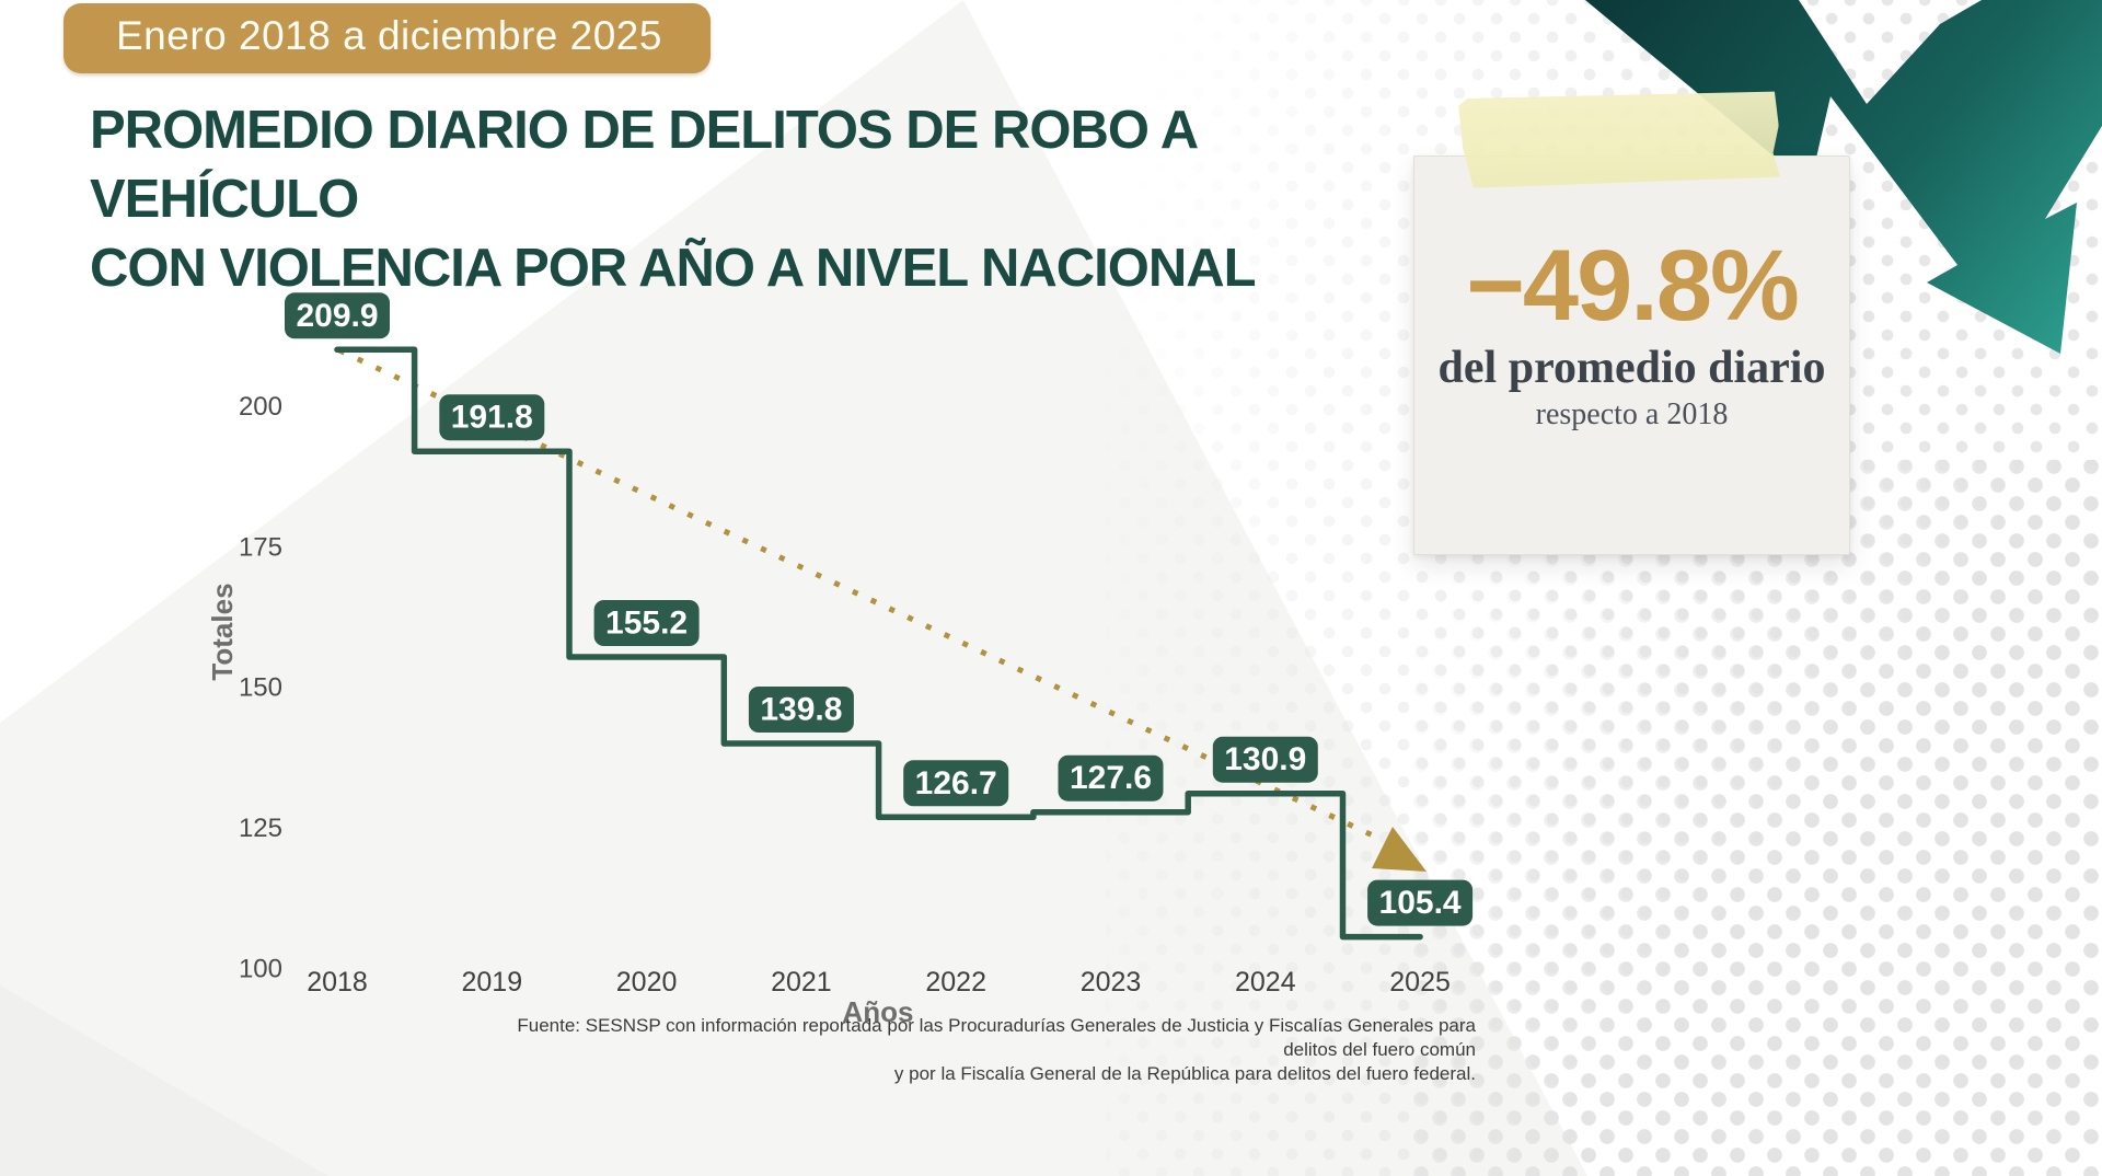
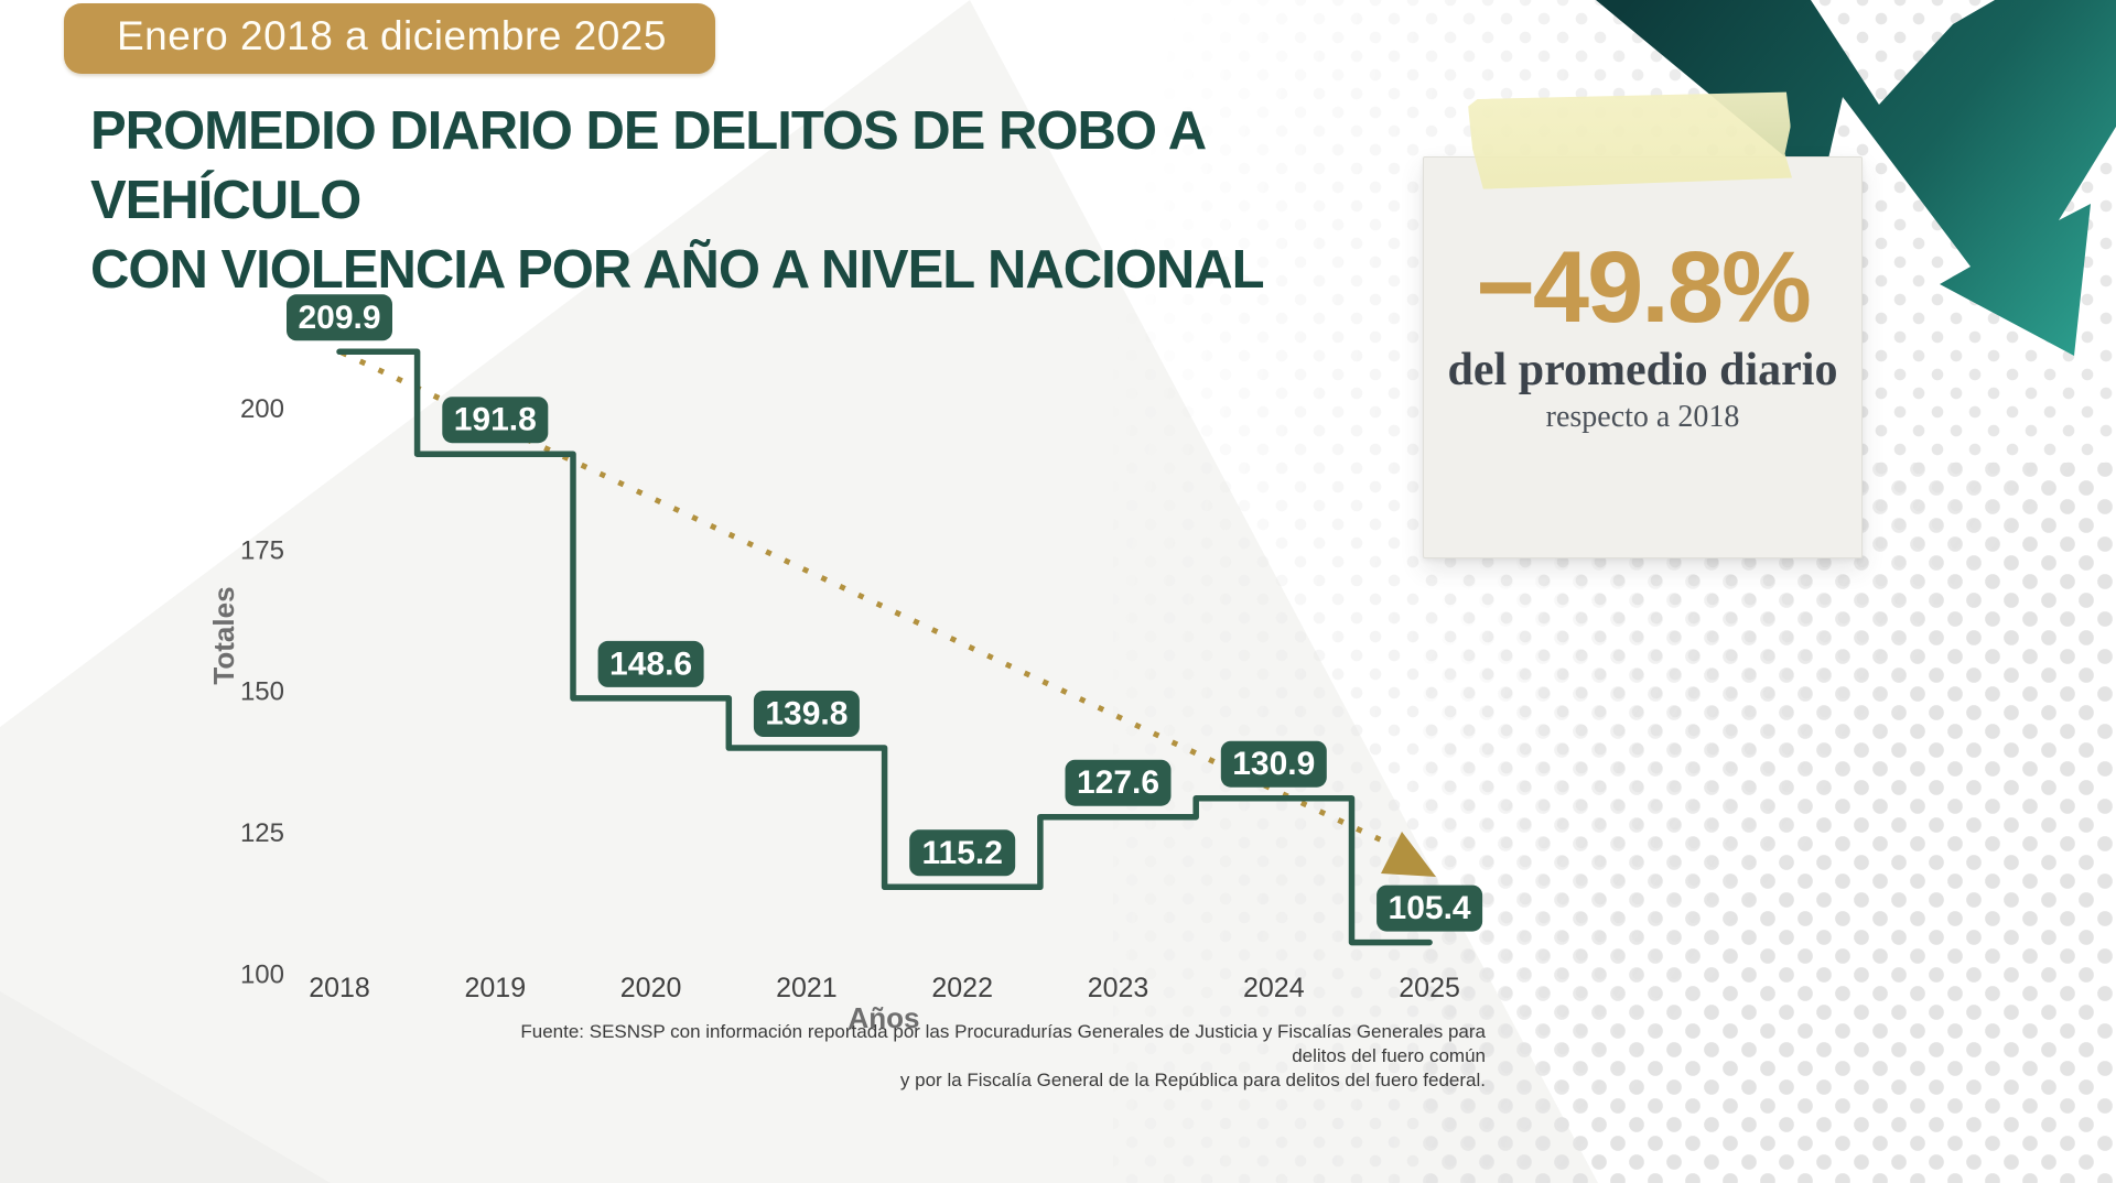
2020: 155.2 -> 148.6
2022: 126.7 -> 115.2
